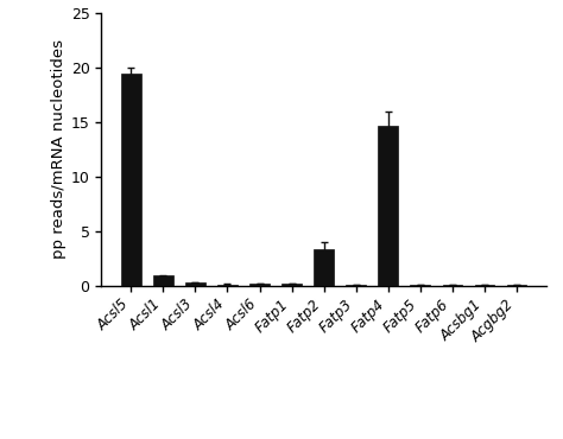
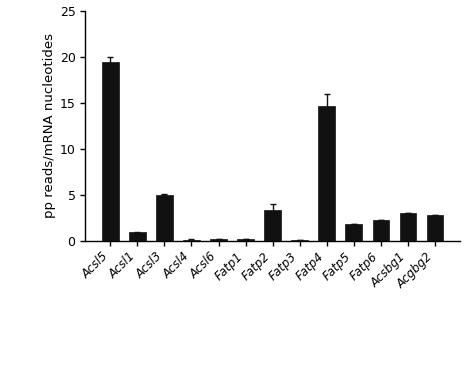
Acsl3: 0.2 -> 5.0
Fatp5: 0.1 -> 1.8
Fatp6: 0.1 -> 2.2
Acsbg1: 0.1 -> 3.0
Acgbg2: 0.1 -> 2.8
